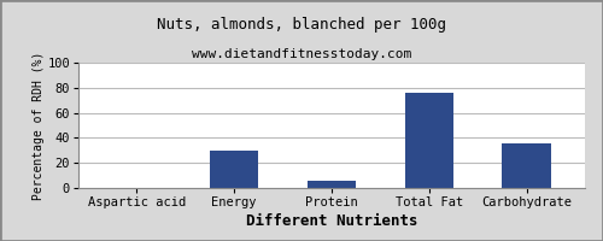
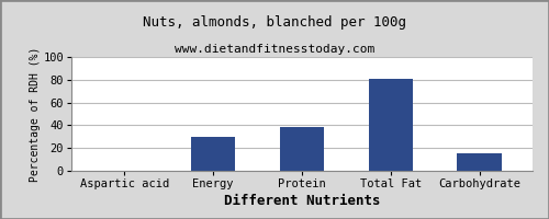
Protein: 6 -> 38
Total Fat: 76 -> 81
Carbohydrate: 36 -> 15
